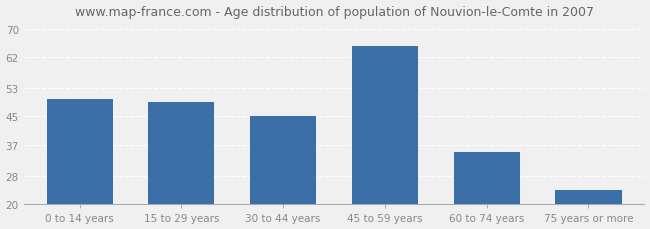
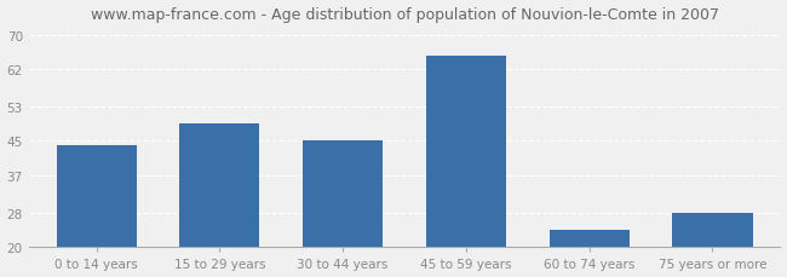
0 to 14 years: 50 -> 44
60 to 74 years: 35 -> 24
75 years or more: 24 -> 28
